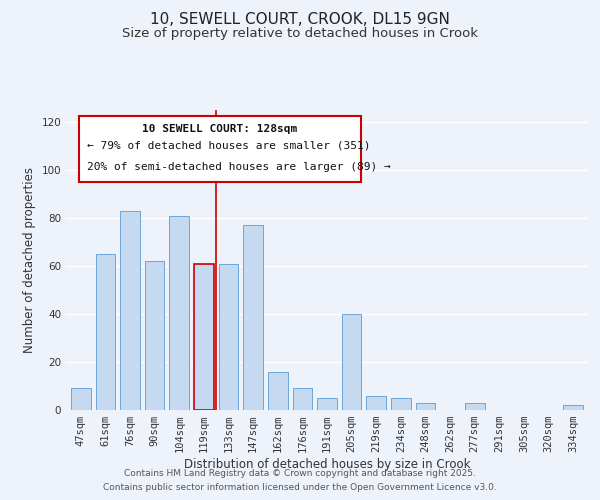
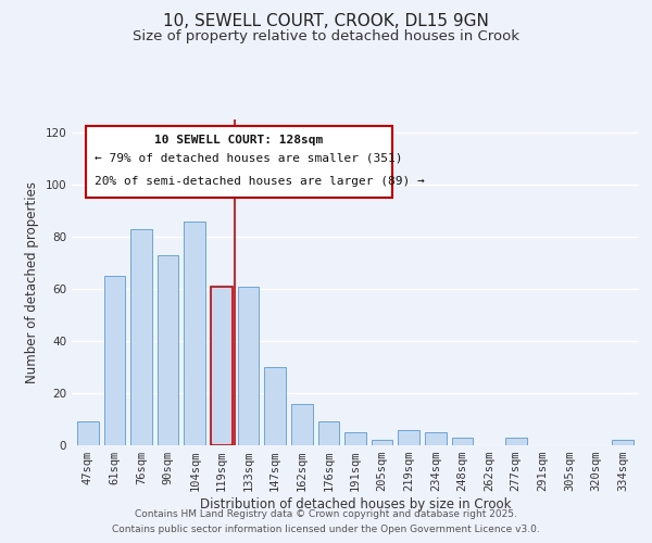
90sqm: 62 -> 73
104sqm: 81 -> 86
147sqm: 77 -> 30
205sqm: 40 -> 2
